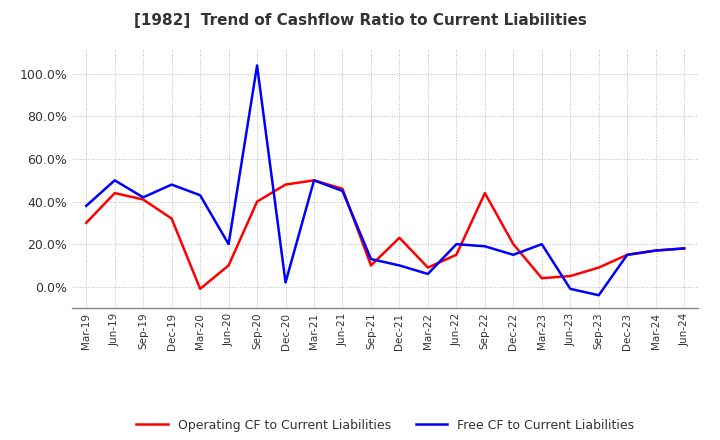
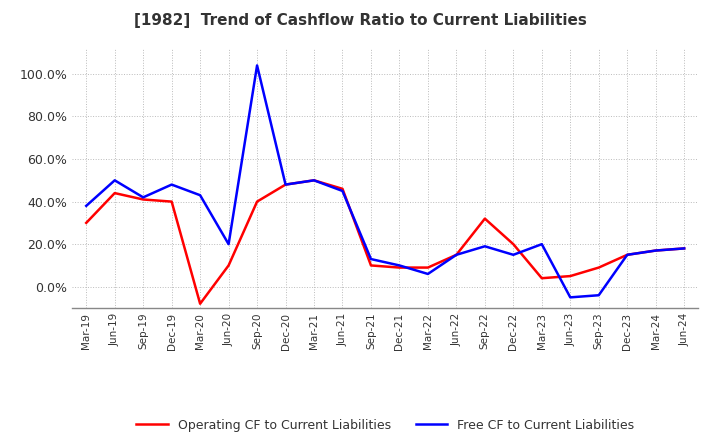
Operating CF to Current Liabilities/Dec-19: 32% -> 40%
Operating CF to Current Liabilities/Mar-20: -1% -> -8%
Free CF to Current Liabilities/Dec-20: 2% -> 48%
Operating CF to Current Liabilities/Dec-21: 23% -> 9%
Free CF to Current Liabilities/Jun-22: 20% -> 15%
Operating CF to Current Liabilities/Sep-22: 44% -> 32%
Free CF to Current Liabilities/Jun-23: -1% -> -5%
